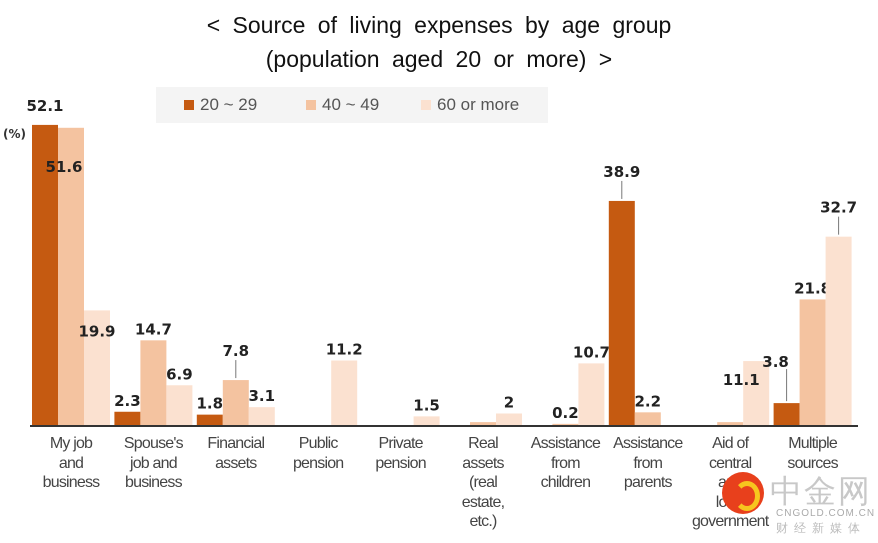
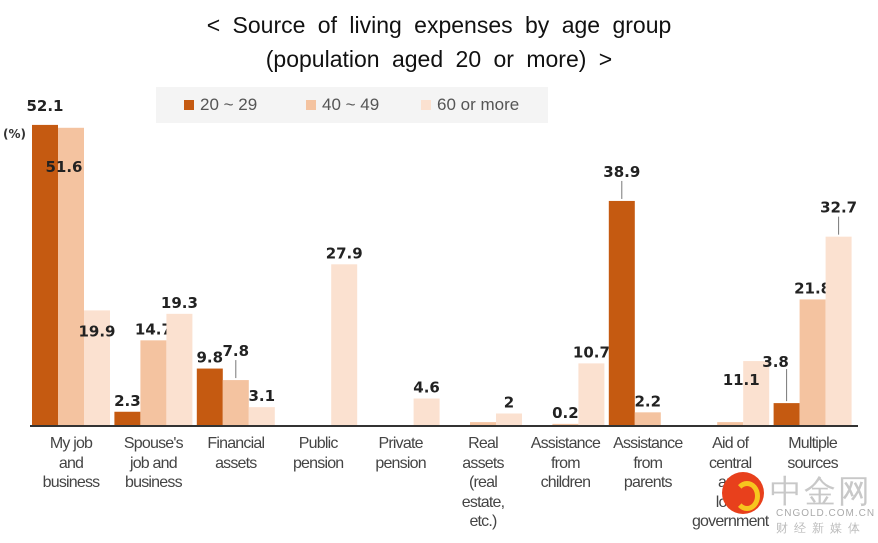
60 or more/Spouse's job and business: 6.9 -> 19.3
20 ~ 29/Financial assets: 1.8 -> 9.8
60 or more/Public pension: 11.2 -> 27.9
60 or more/Private pension: 1.5 -> 4.6
